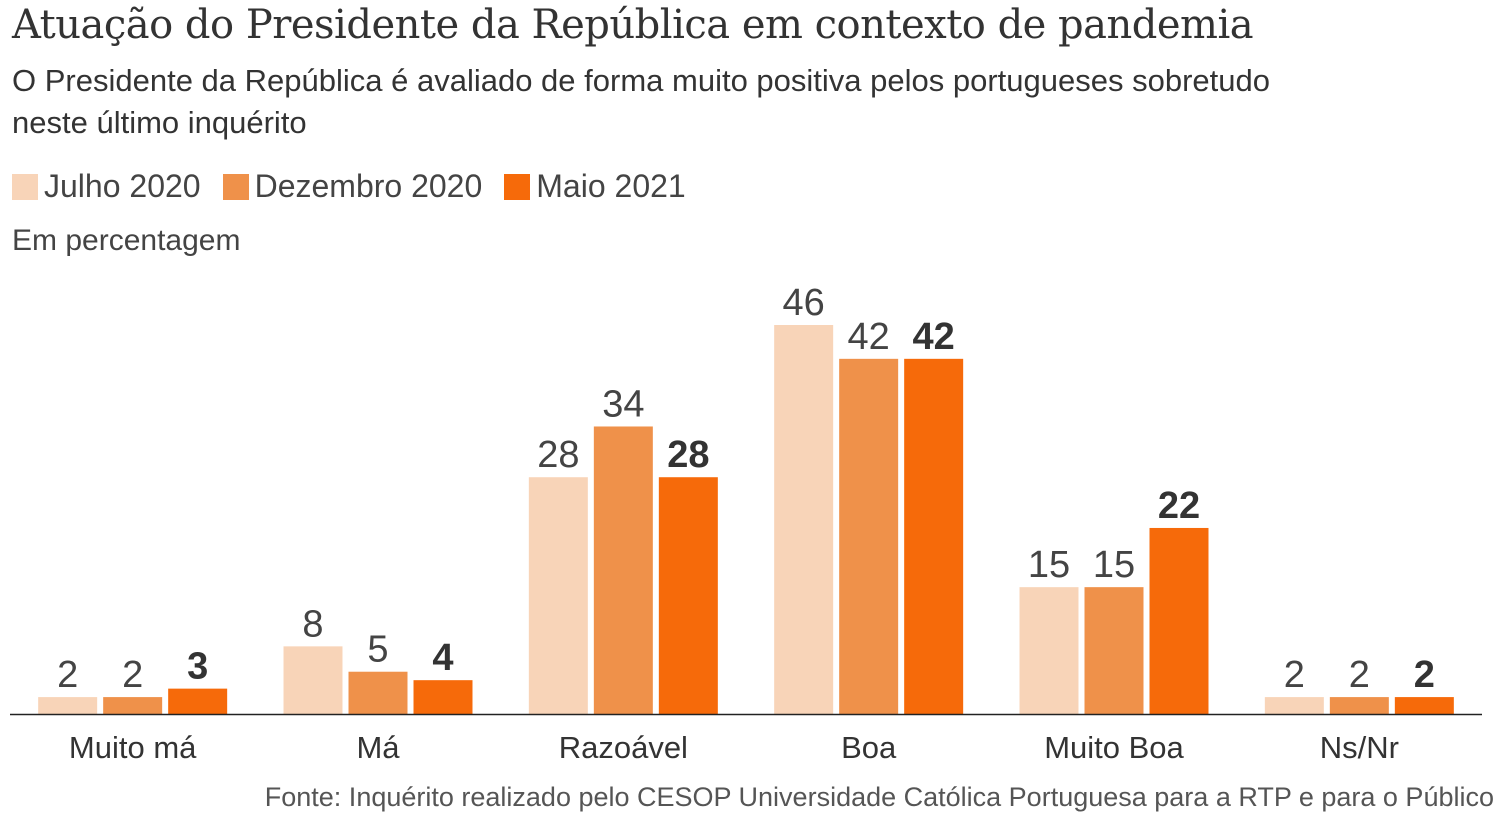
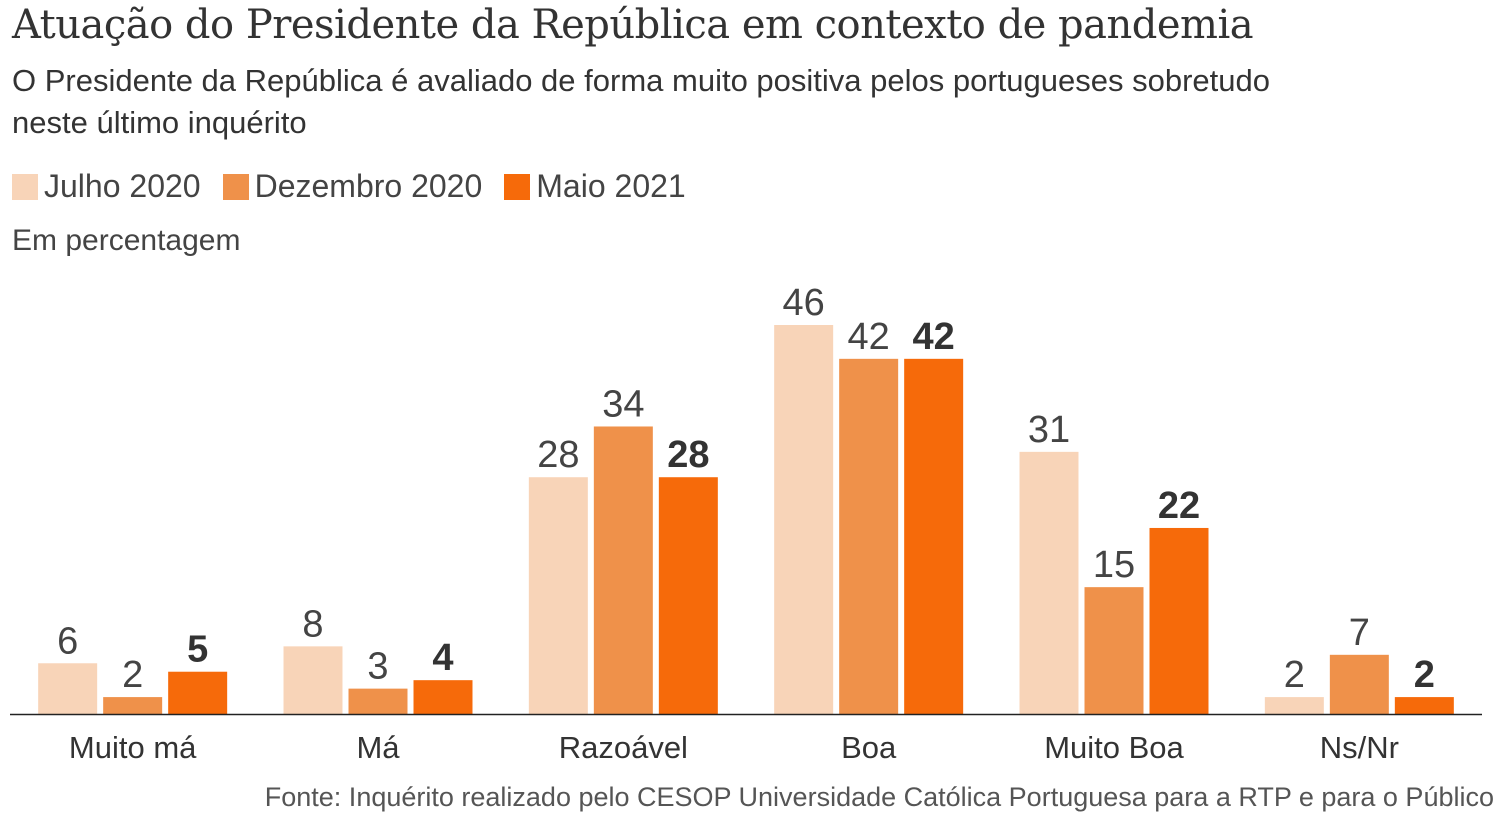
Julho 2020/Muito má: 2 -> 6
Maio 2021/Muito má: 3 -> 5
Dezembro 2020/Má: 5 -> 3
Julho 2020/Muito Boa: 15 -> 31
Dezembro 2020/Ns/Nr: 2 -> 7
